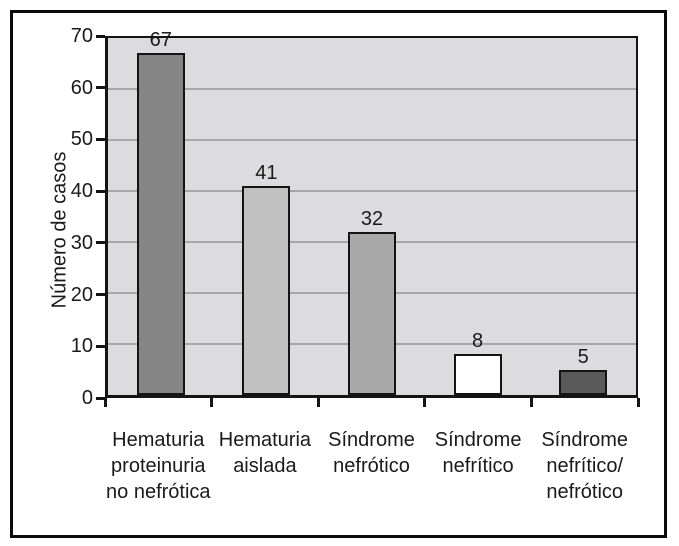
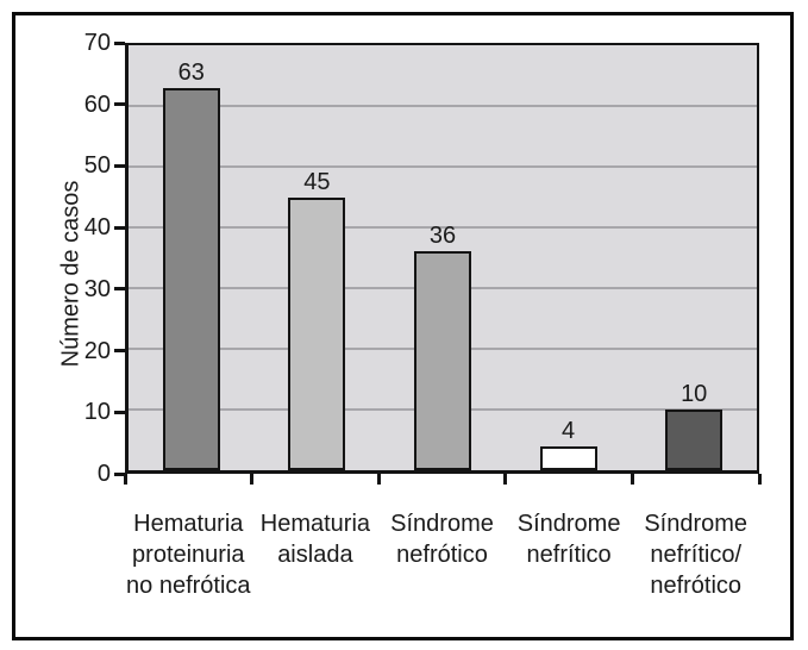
Hematuria proteinuria no nefrótica: 67 -> 63
Hematuria aislada: 41 -> 45
Síndrome nefrótico: 32 -> 36
Síndrome nefrítico: 8 -> 4
Síndrome nefrítico/nefrótico: 5 -> 10
